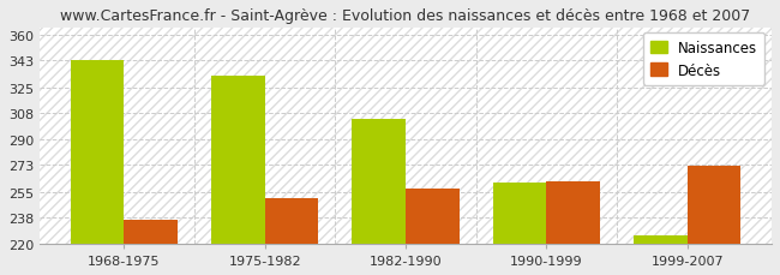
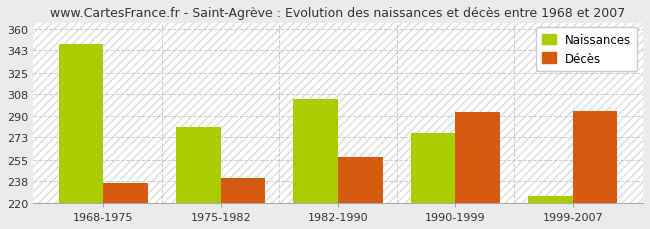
Naissances/1968-1975: 343 -> 348
Naissances/1975-1982: 333 -> 281
Décès/1975-1982: 251 -> 240
Naissances/1990-1999: 261 -> 276
Décès/1990-1999: 262 -> 293
Décès/1999-2007: 272 -> 294
